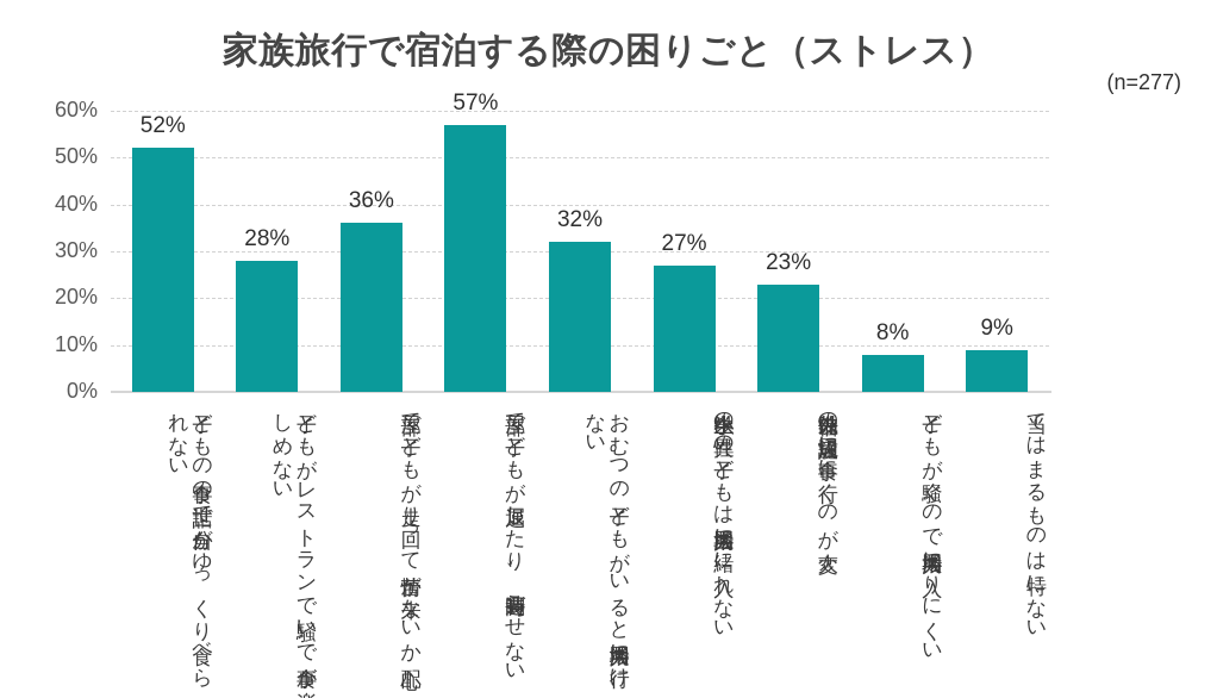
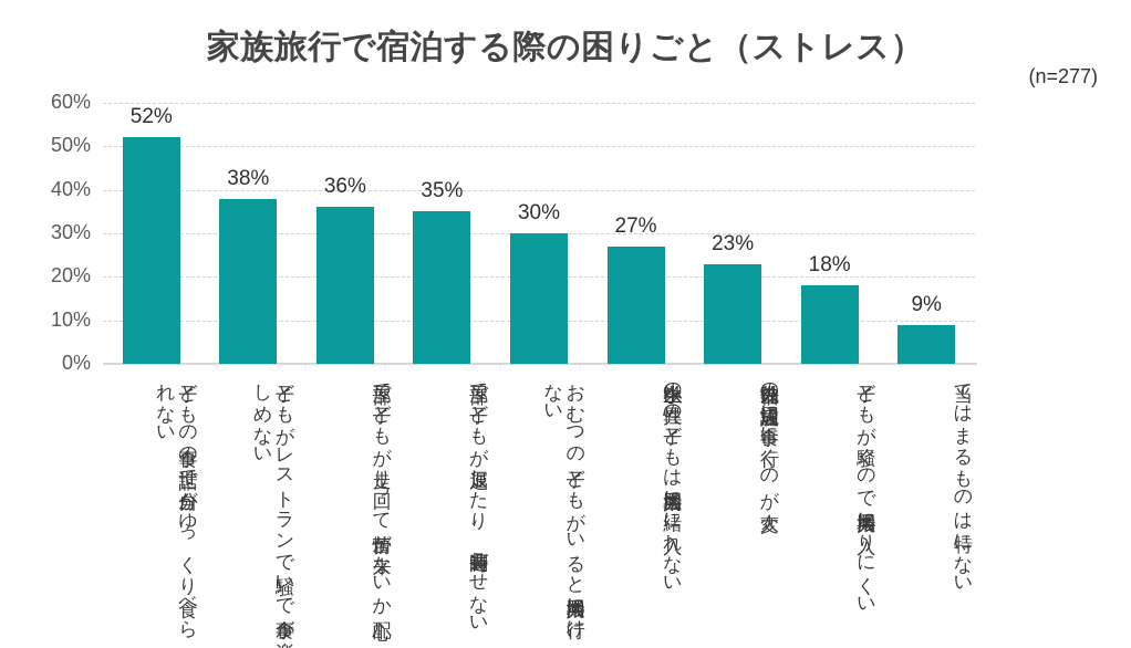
子どもがレストランで騒いで食事が楽しめない: 28% -> 38%
部屋で子どもが退屈したり、長時間過ごせない: 57% -> 35%
おむつの子どもがいると共同大浴場に行けない: 32% -> 30%
子どもが騒ぐので共同大浴場に入りにくい: 8% -> 18%
